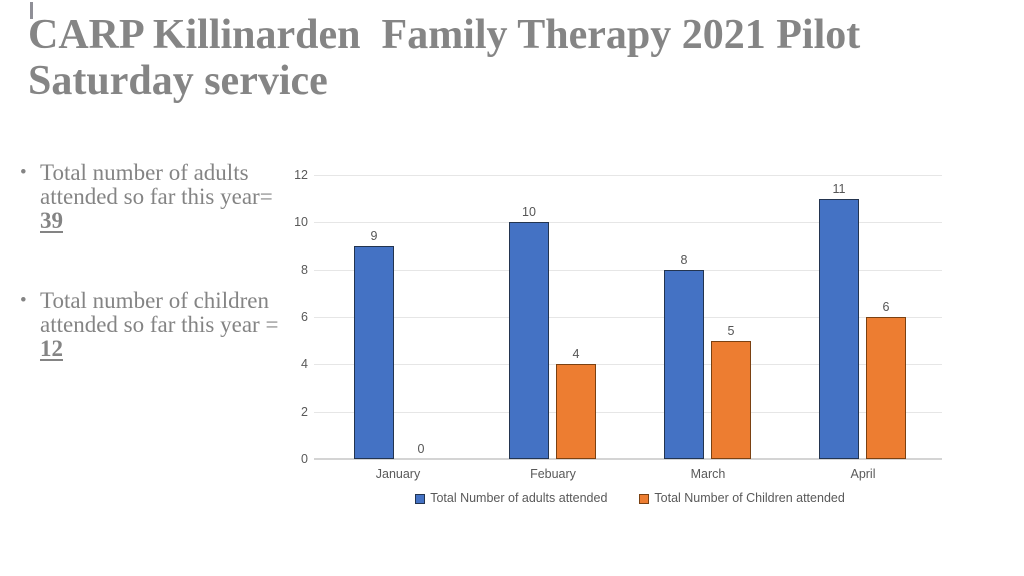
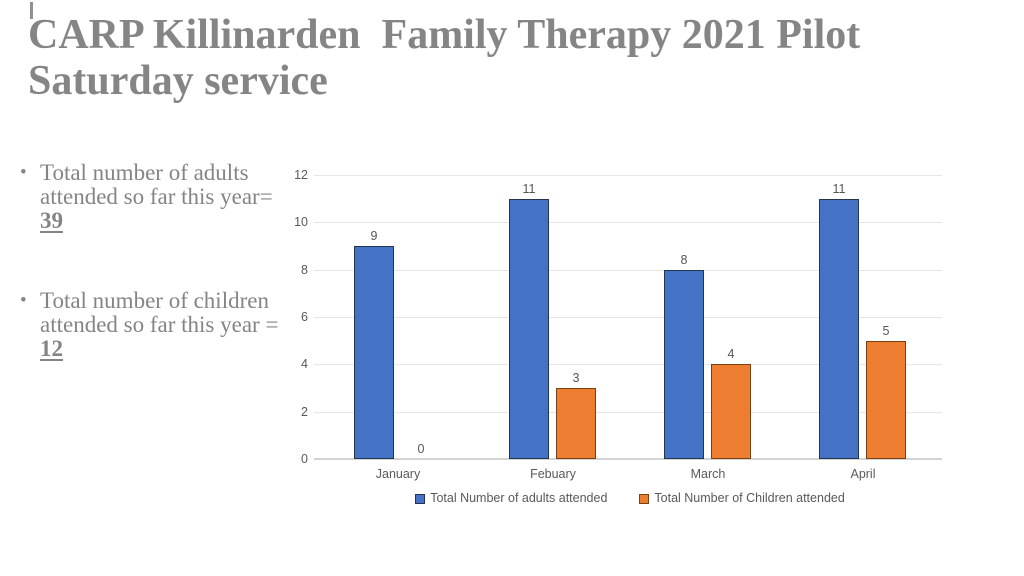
Total Number of adults attended/Febuary: 10 -> 11
Total Number of Children attended/Febuary: 4 -> 3
Total Number of Children attended/March: 5 -> 4
Total Number of Children attended/April: 6 -> 5
